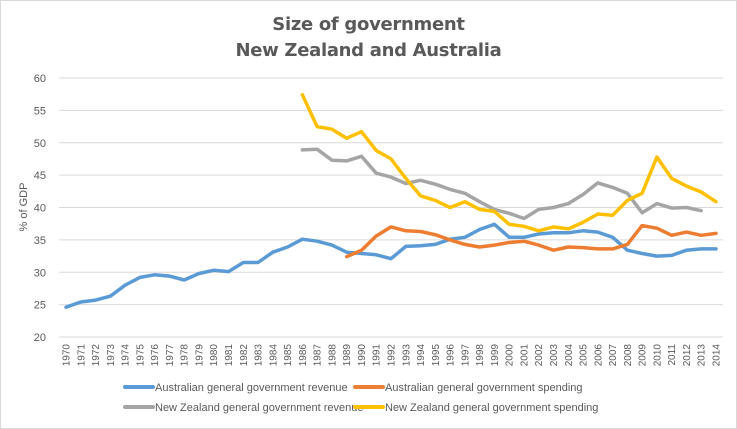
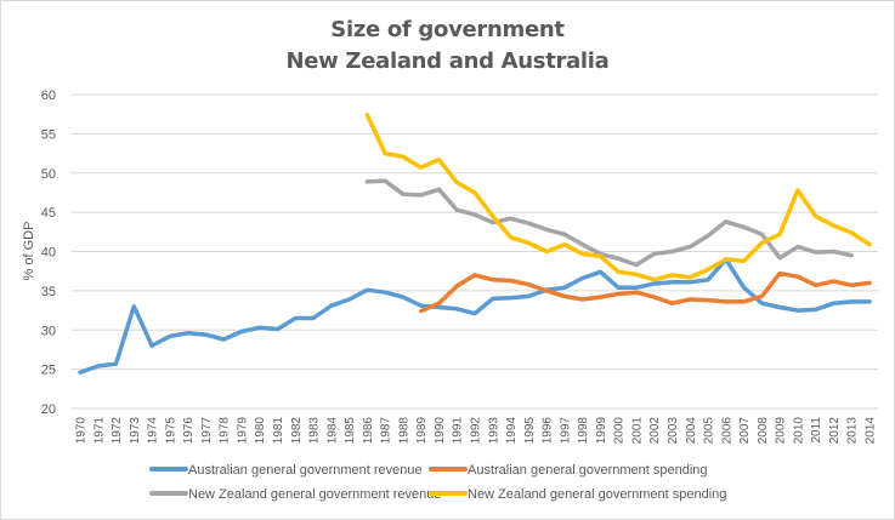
Australian general government revenue/1973: 26 -> 33
Australian general government revenue/2006: 36 -> 39
